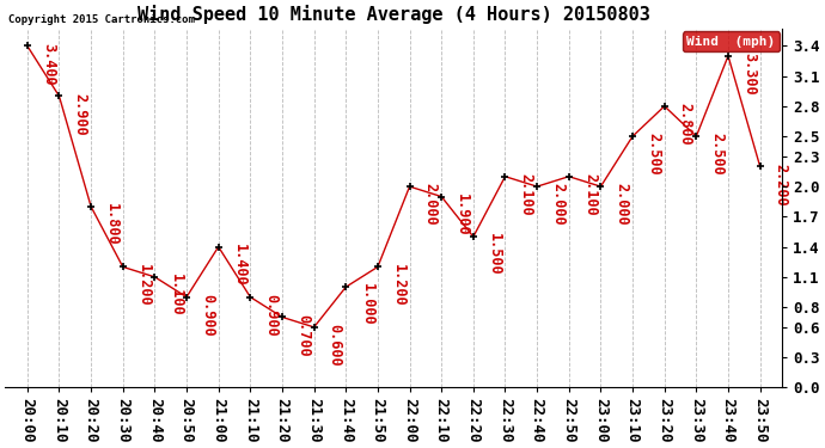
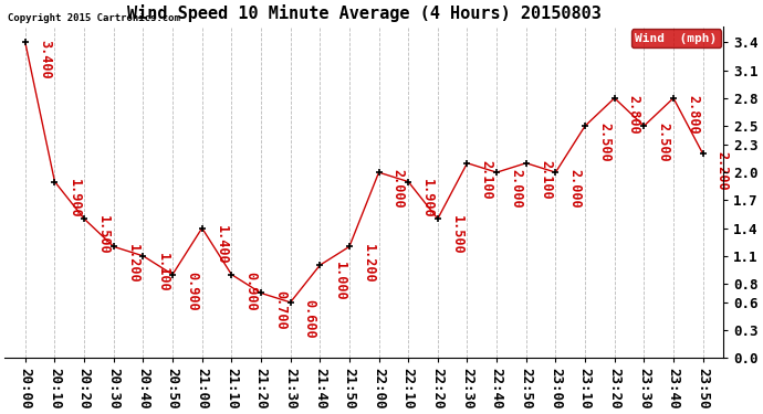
20:10: 2.900 -> 1.900
20:20: 1.800 -> 1.500
23:40: 3.300 -> 2.800
